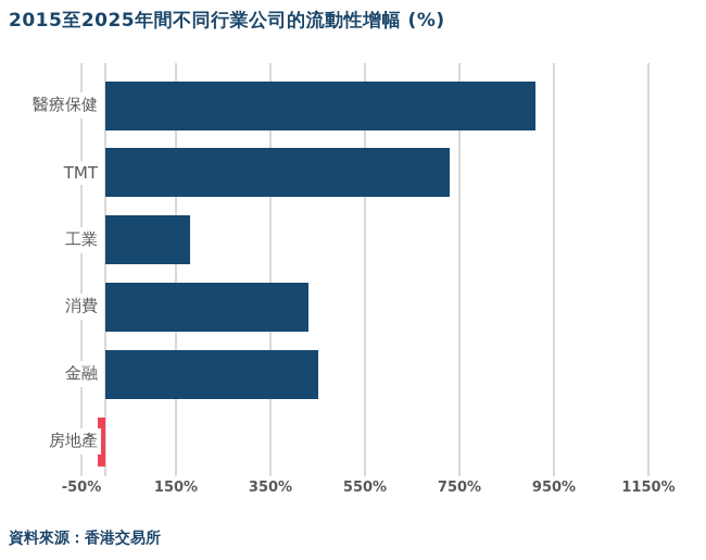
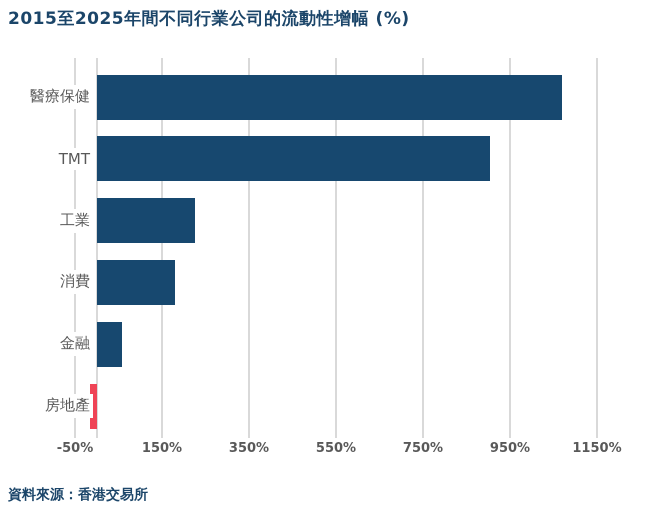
醫療保健: 910% -> 1070%
TMT: 730% -> 900%
工業: 180% -> 220%
消費: 430% -> 180%
金融: 450% -> 60%
